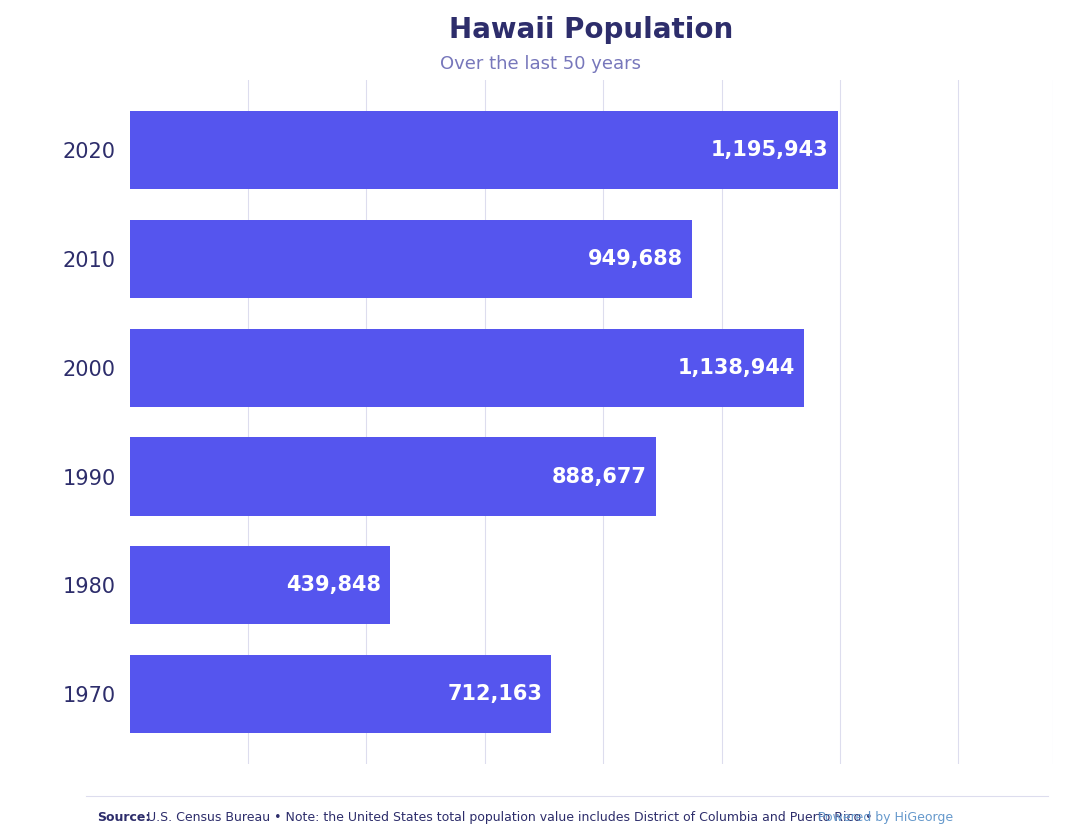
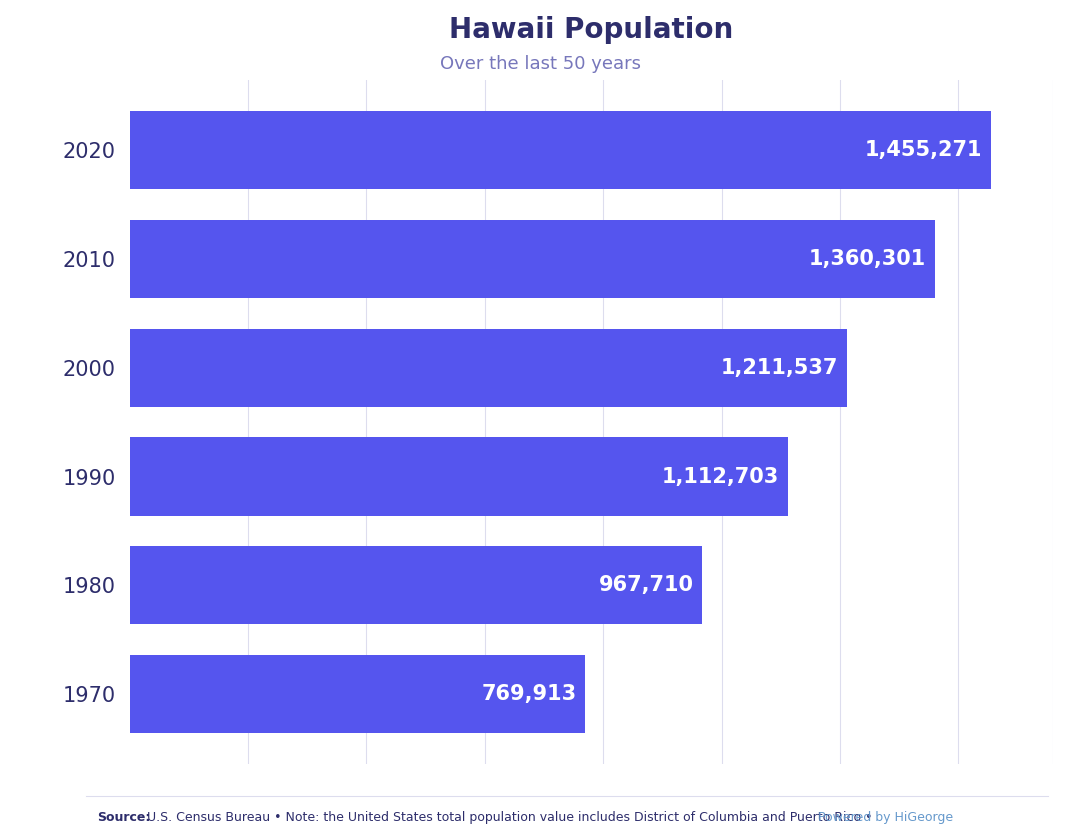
2020: 1,195,943 -> 1,455,271
2010: 949,688 -> 1,360,301
2000: 1,138,944 -> 1,211,537
1990: 888,677 -> 1,112,703
1980: 439,848 -> 967,710
1970: 712,163 -> 769,913
